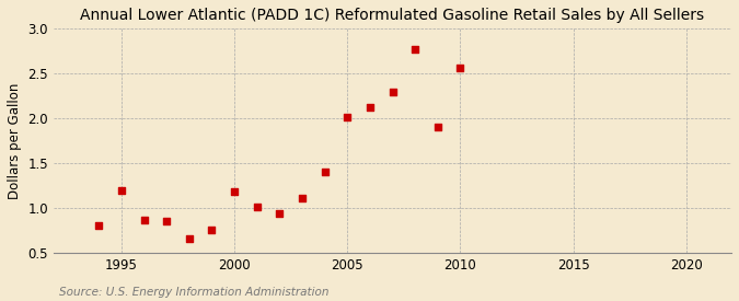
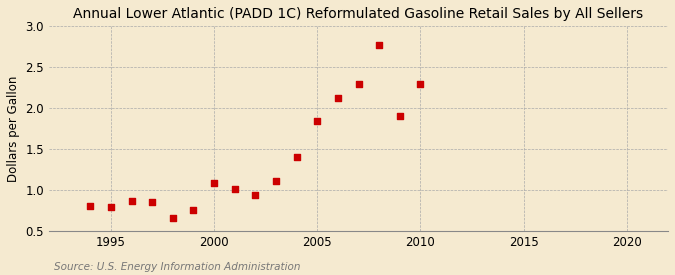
1995: 1.20 -> 0.79
2000: 1.18 -> 1.08
2005: 2.02 -> 1.84
2010: 2.56 -> 2.30
